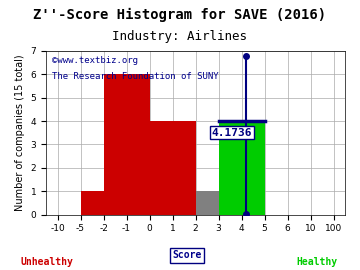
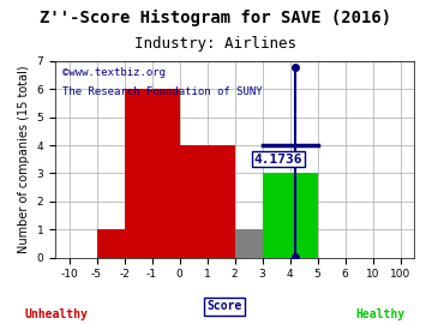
4: 4 -> 3
